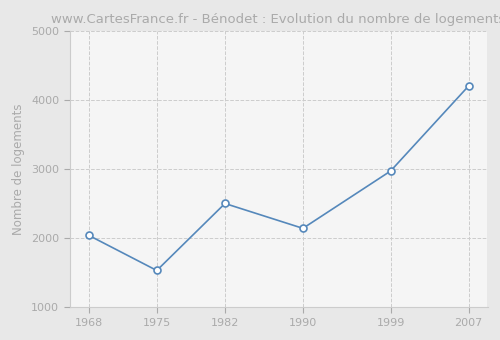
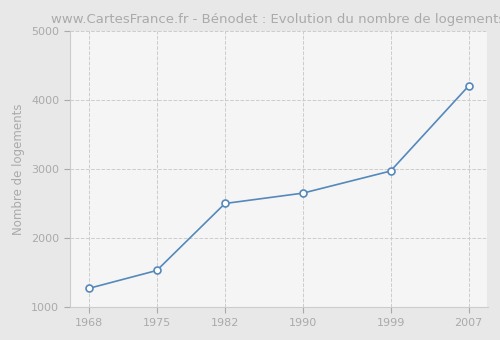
1968: 2040 -> 1270
1990: 2140 -> 2650
